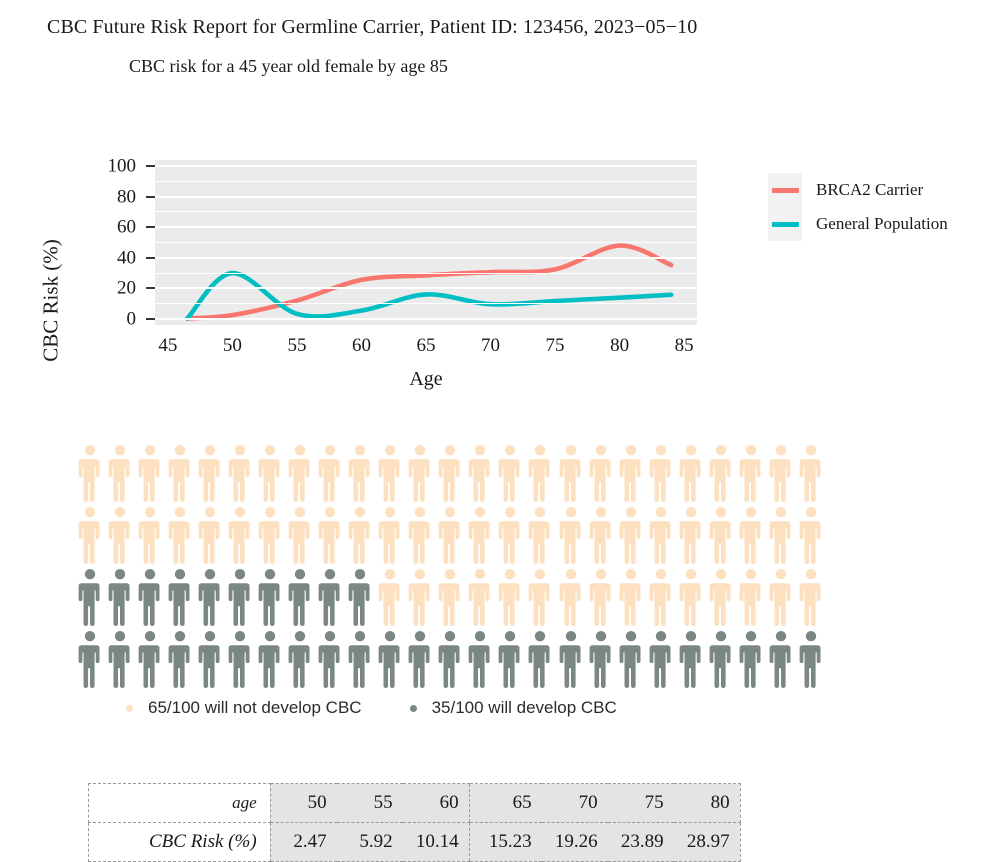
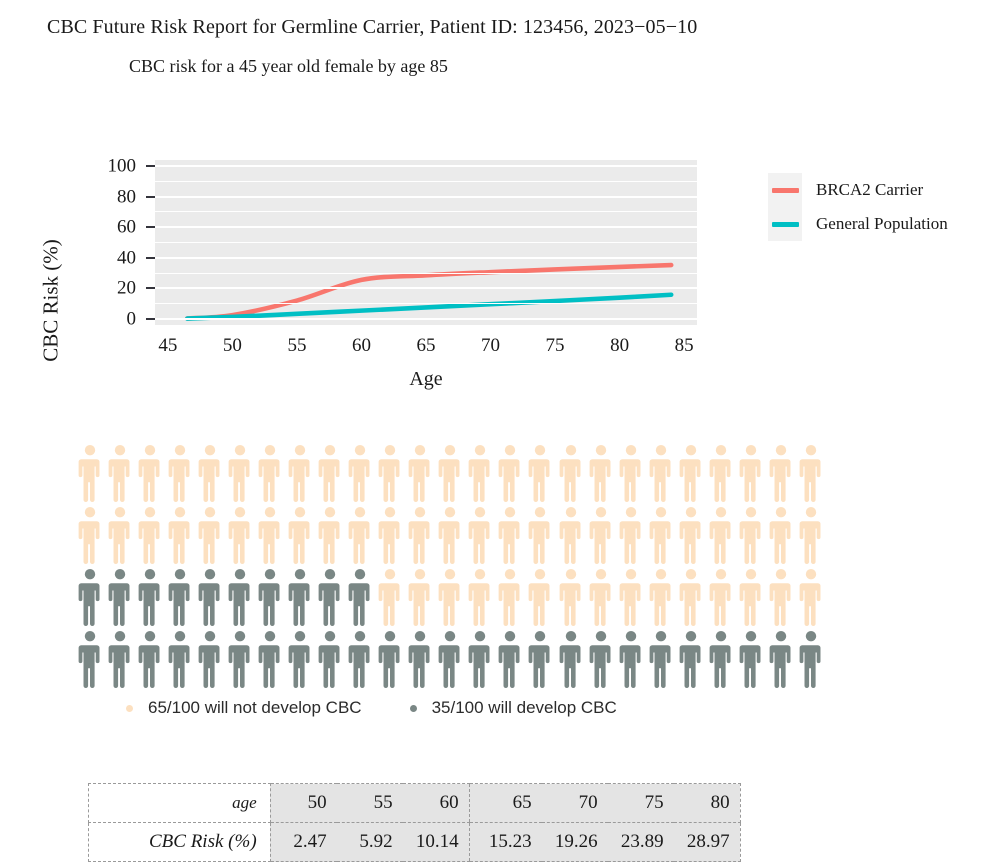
General Population/50: 30 -> 1
General Population/65: 16 -> 8
BRCA2 Carrier/80: 48 -> 34
